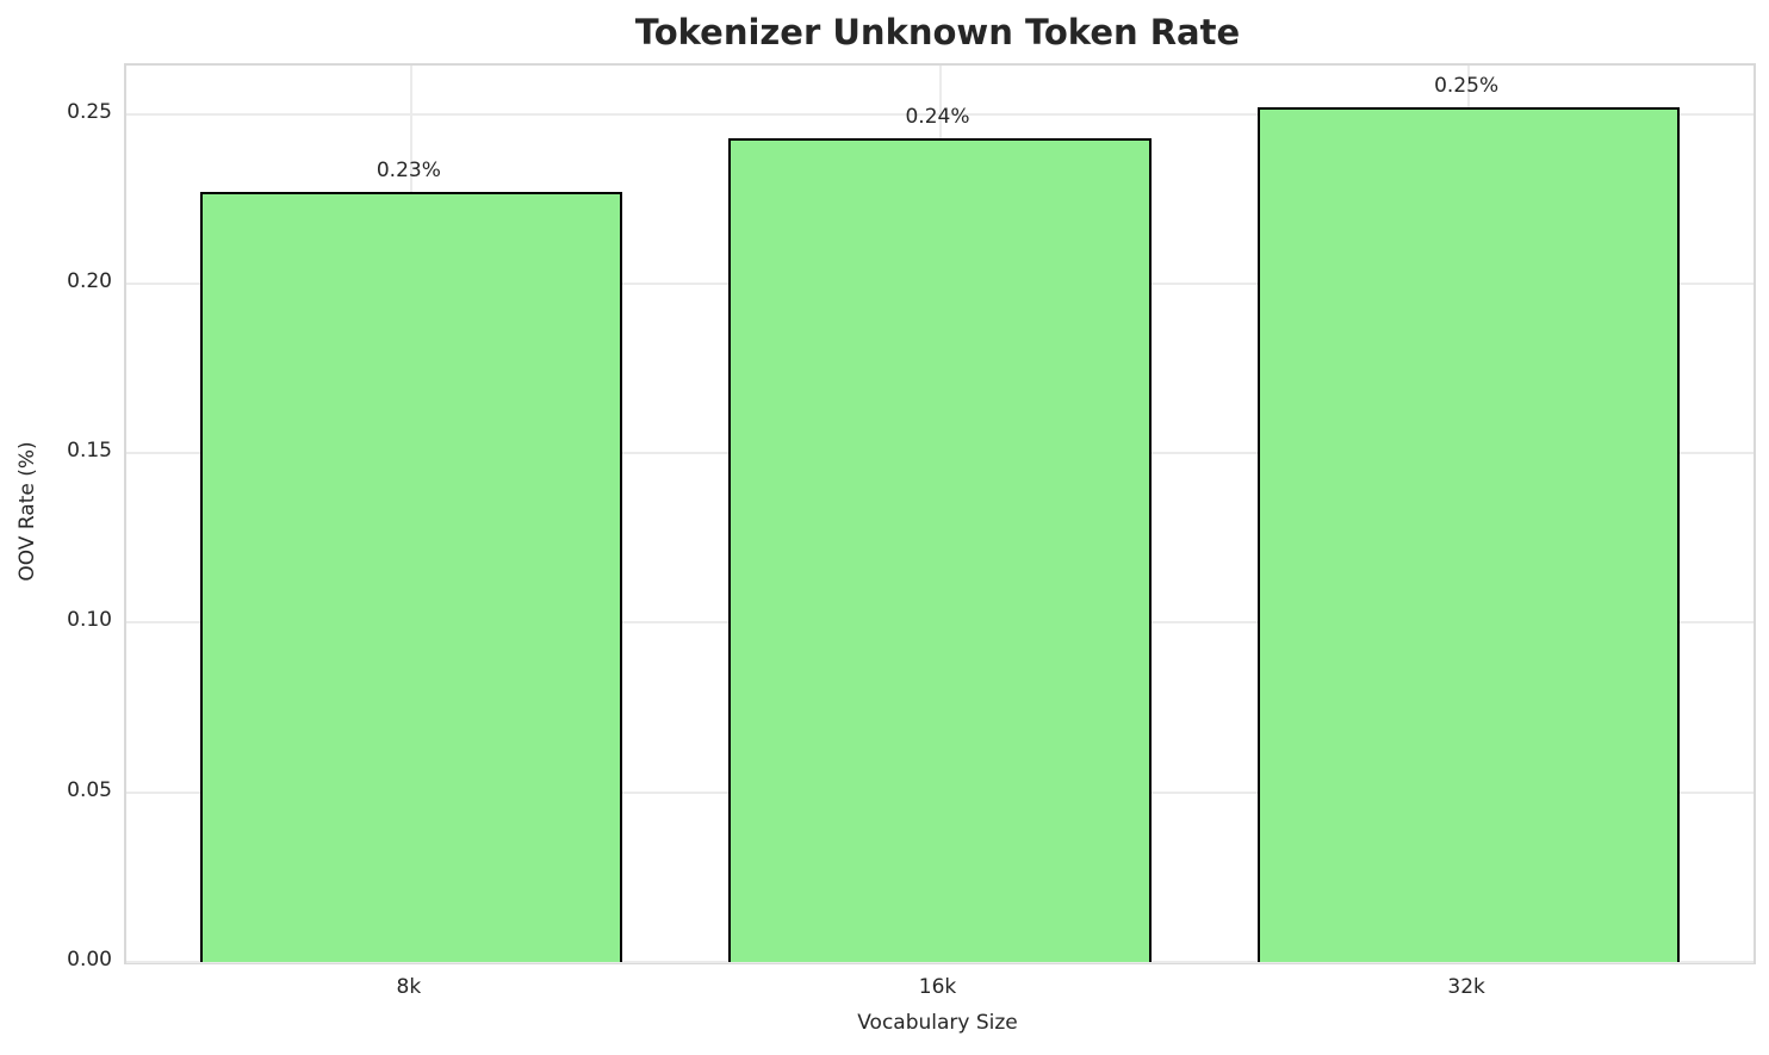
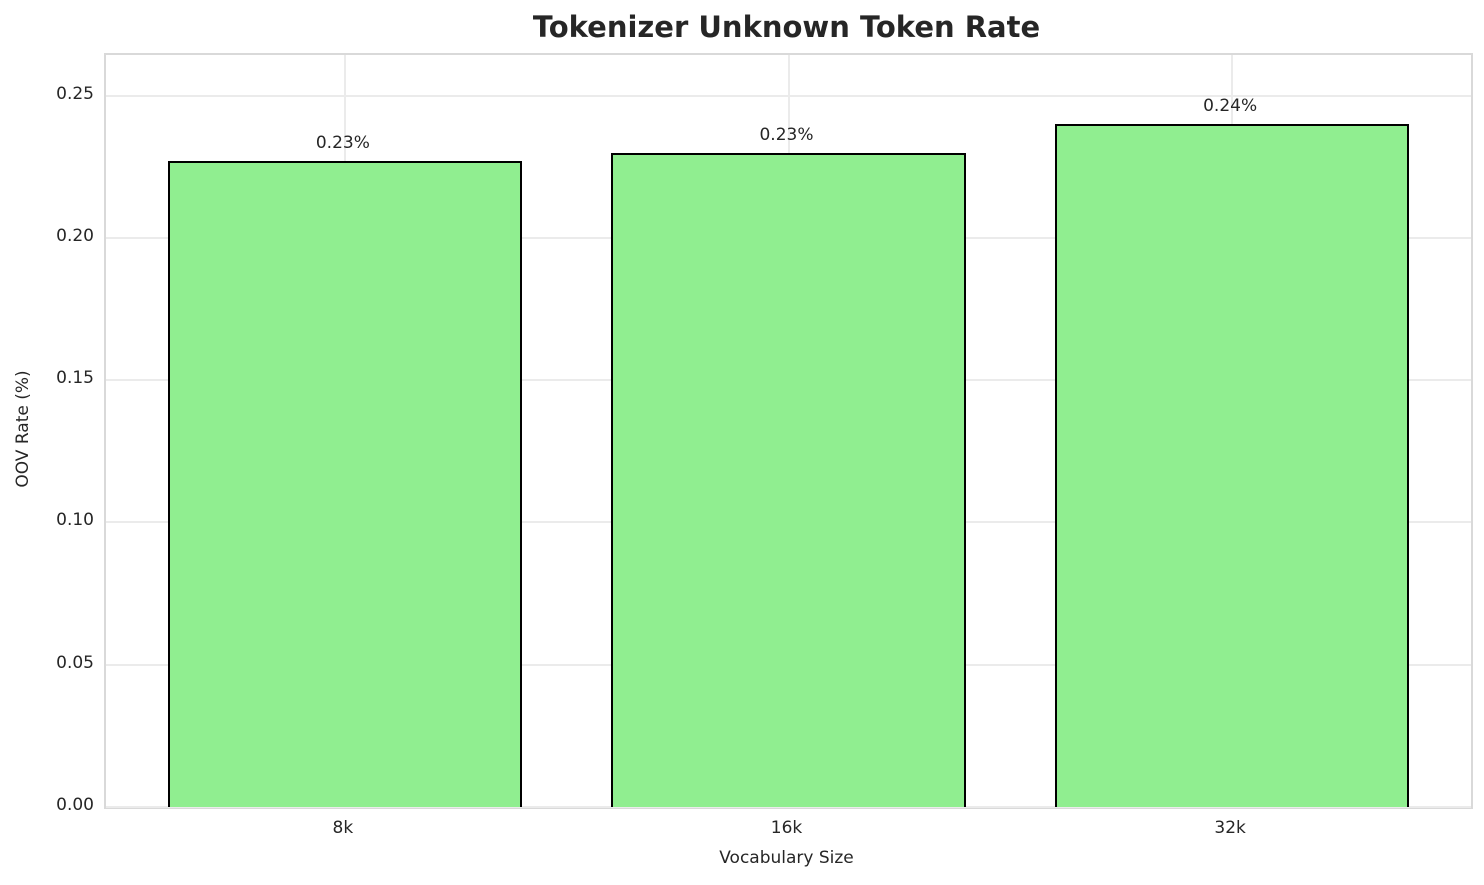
16k: 0.24% -> 0.23%
32k: 0.25% -> 0.24%
